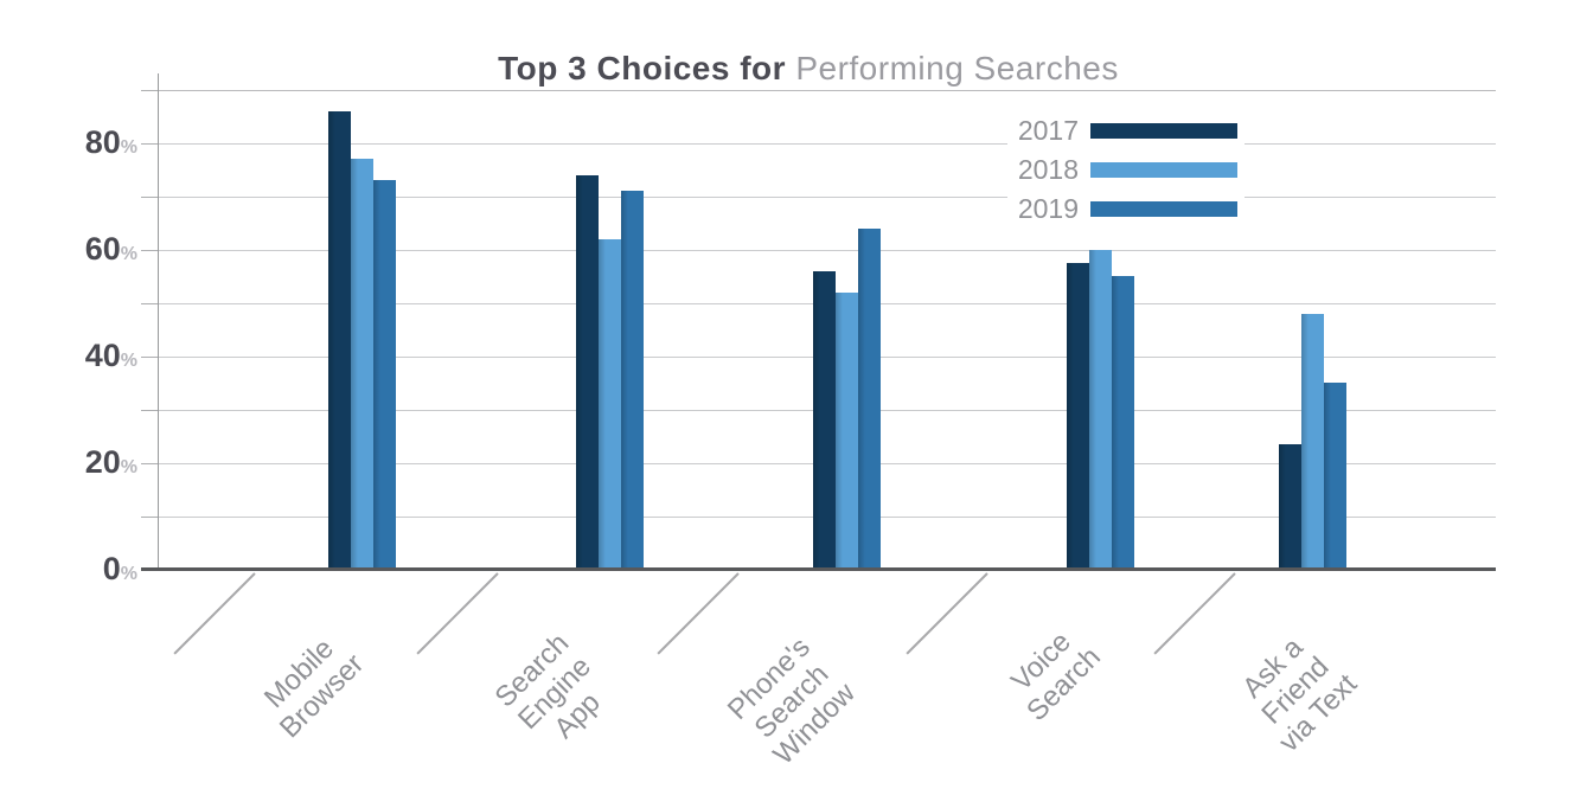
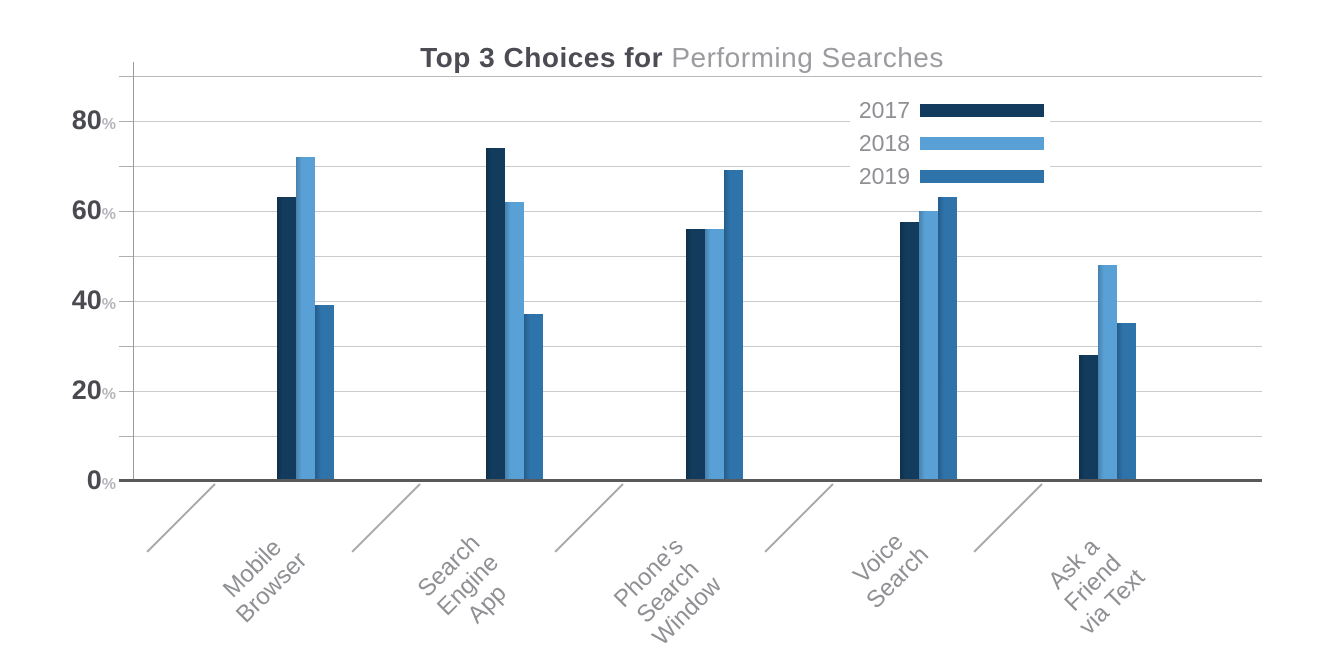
2017/Mobile Browser: 86 -> 63
2018/Mobile Browser: 77 -> 72
2019/Mobile Browser: 73 -> 39
2019/Search Engine App: 71 -> 37
2018/Phone's Search Window: 52 -> 56
2019/Phone's Search Window: 64 -> 69
2019/Voice Search: 55 -> 84
2017/Ask a Friend via Text: 24 -> 28
